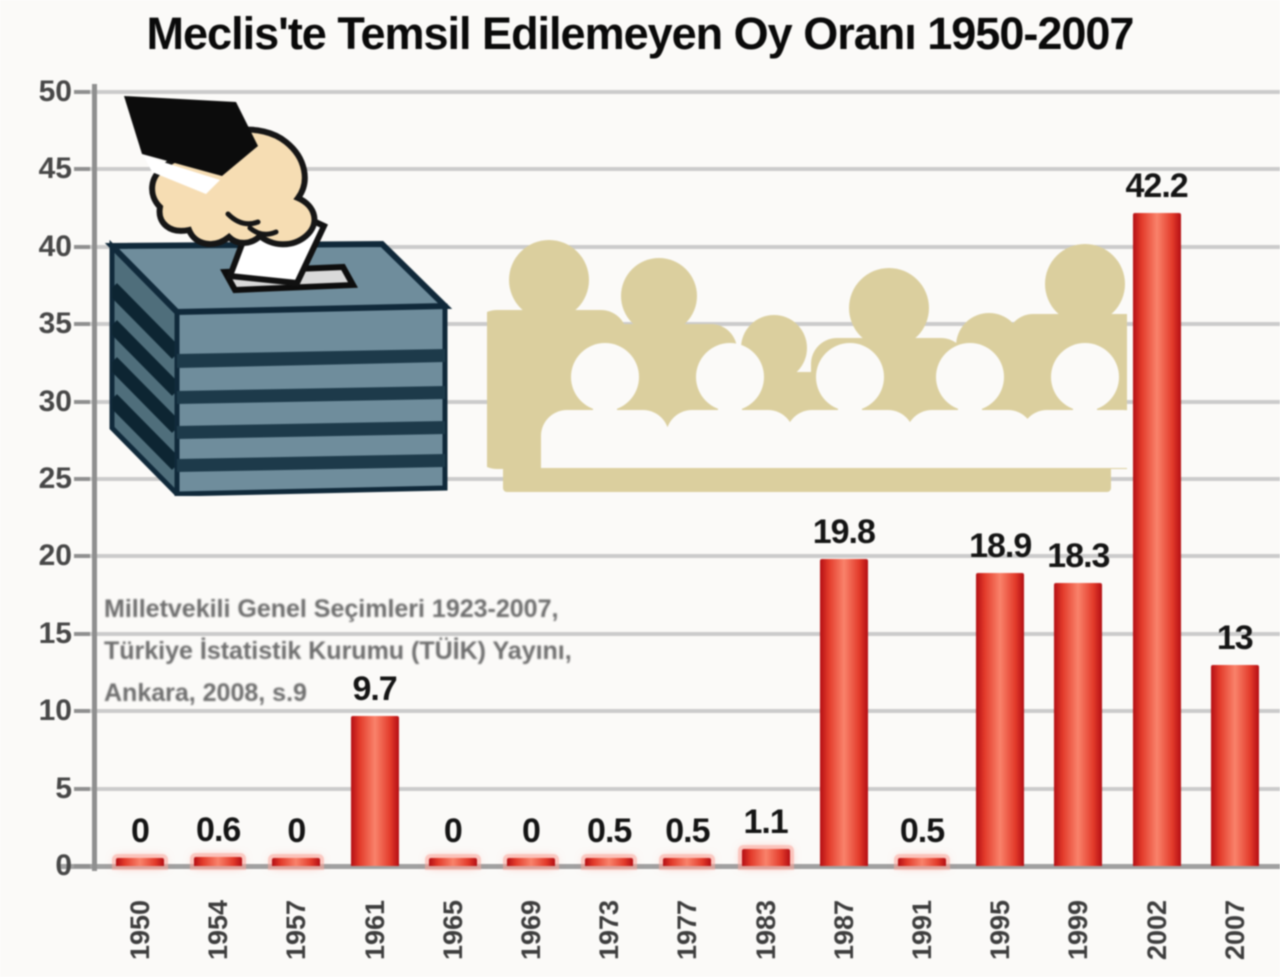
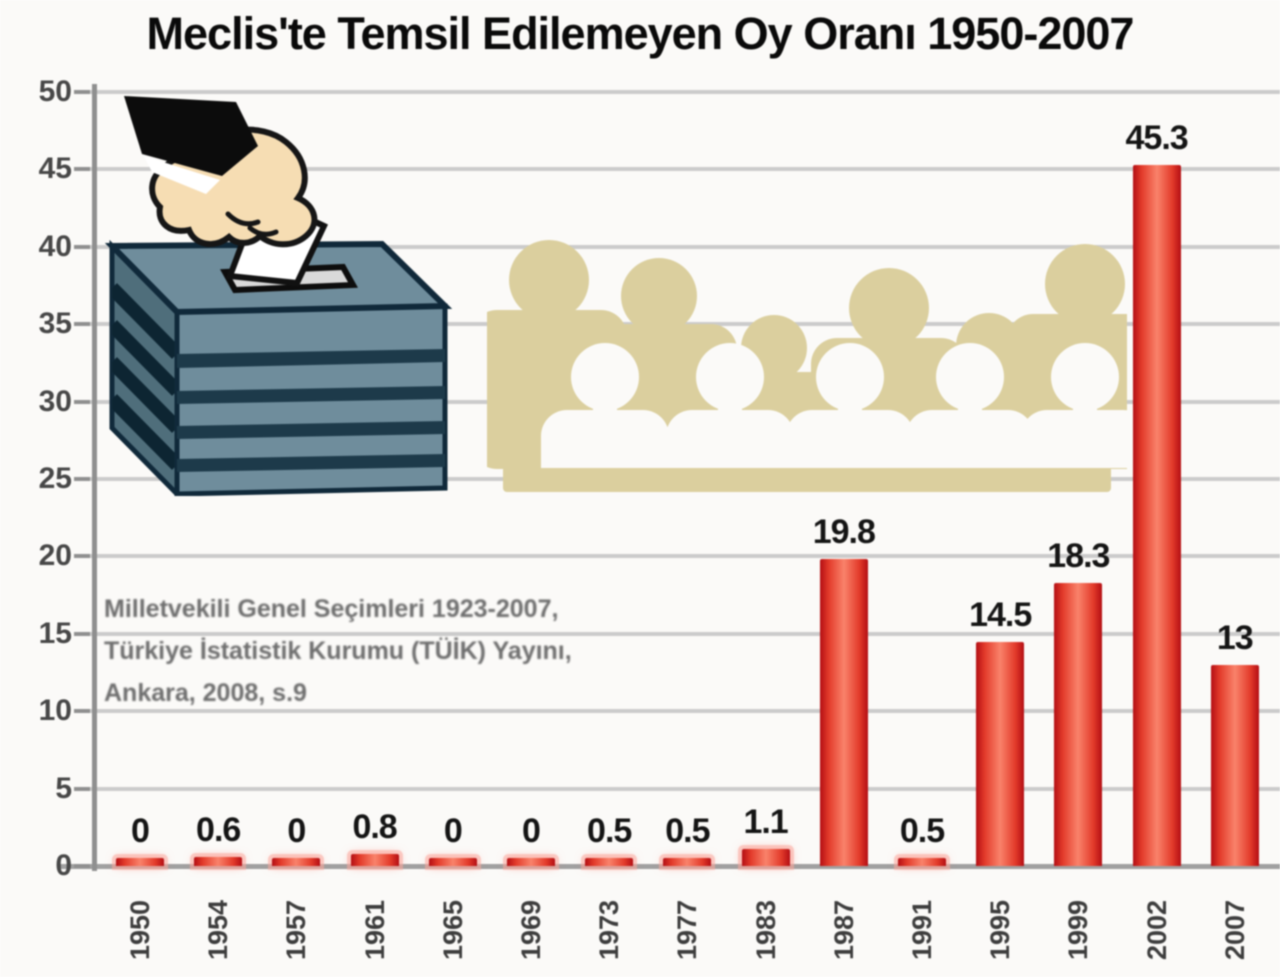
1961: 9.7 -> 0.8
1995: 18.9 -> 14.5
2002: 42.2 -> 45.3
